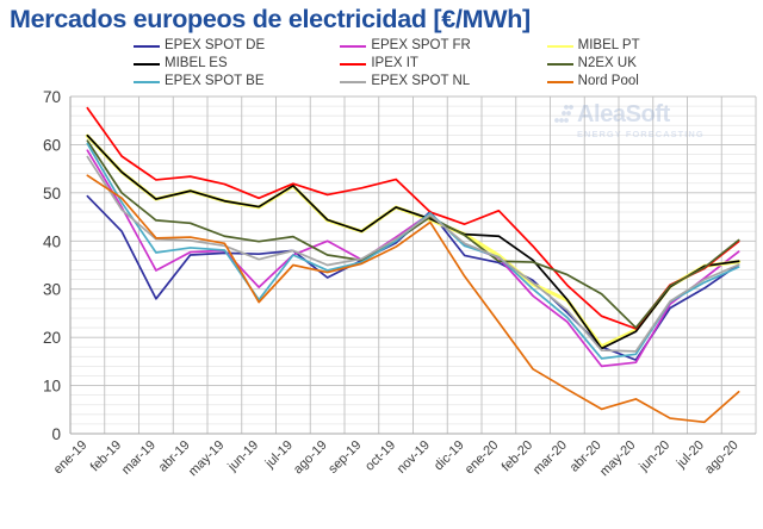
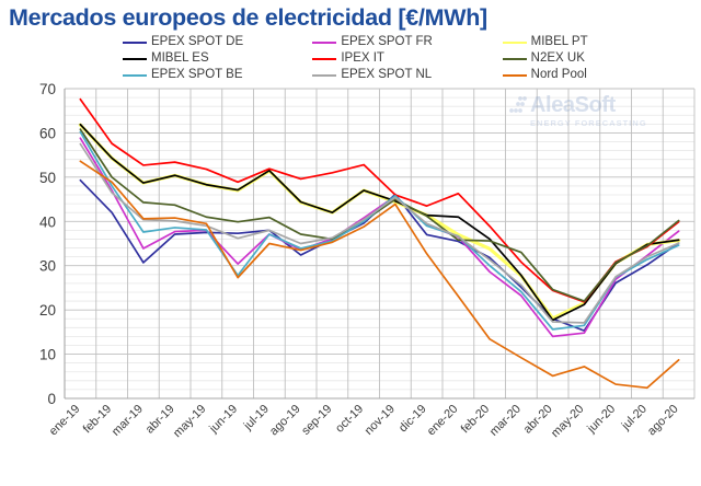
EPEX SPOT DE/mar-19: 28 -> 31
EPEX SPOT FR/ago-19: 40 -> 34
MIBEL PT/feb-20: 31 -> 34
N2EX UK/abr-20: 29 -> 25
